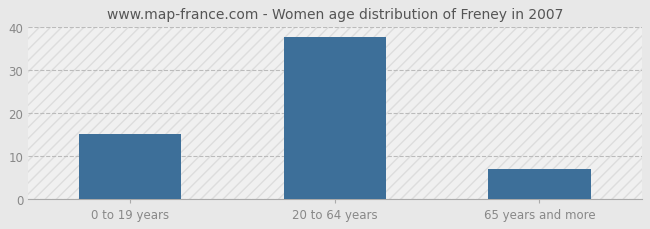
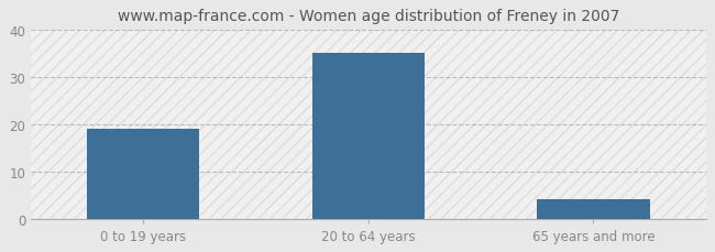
0 to 19 years: 15.0 -> 19.0
20 to 64 years: 37.5 -> 35.0
65 years and more: 7.0 -> 4.0
